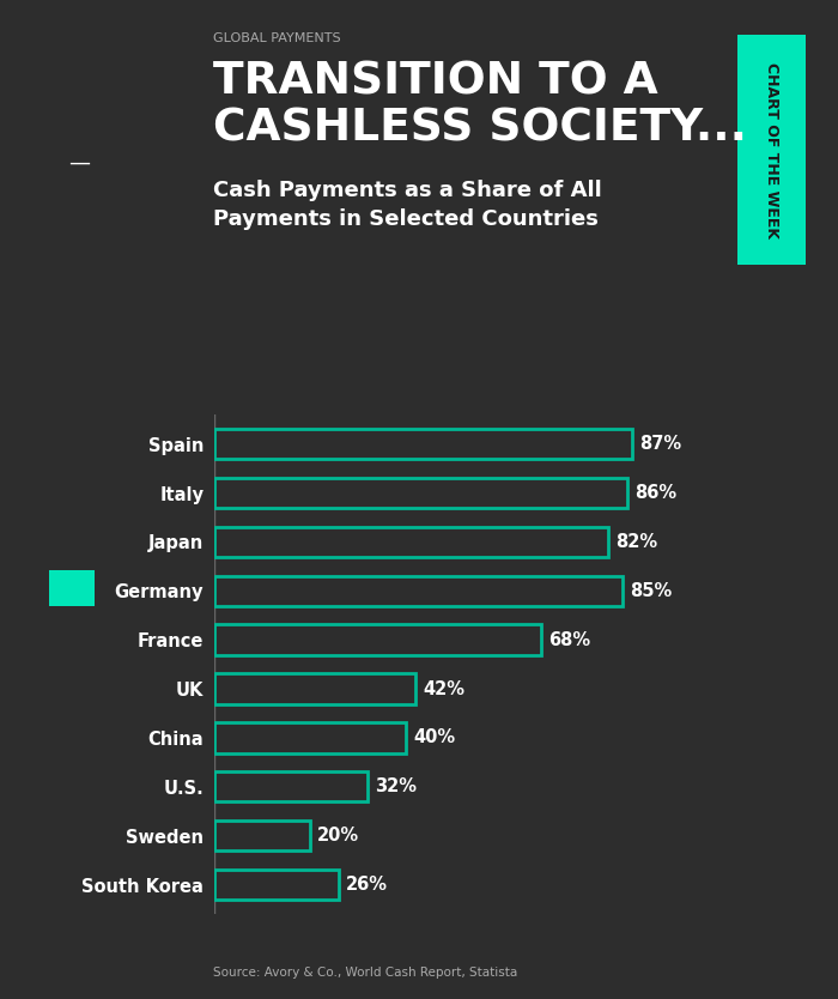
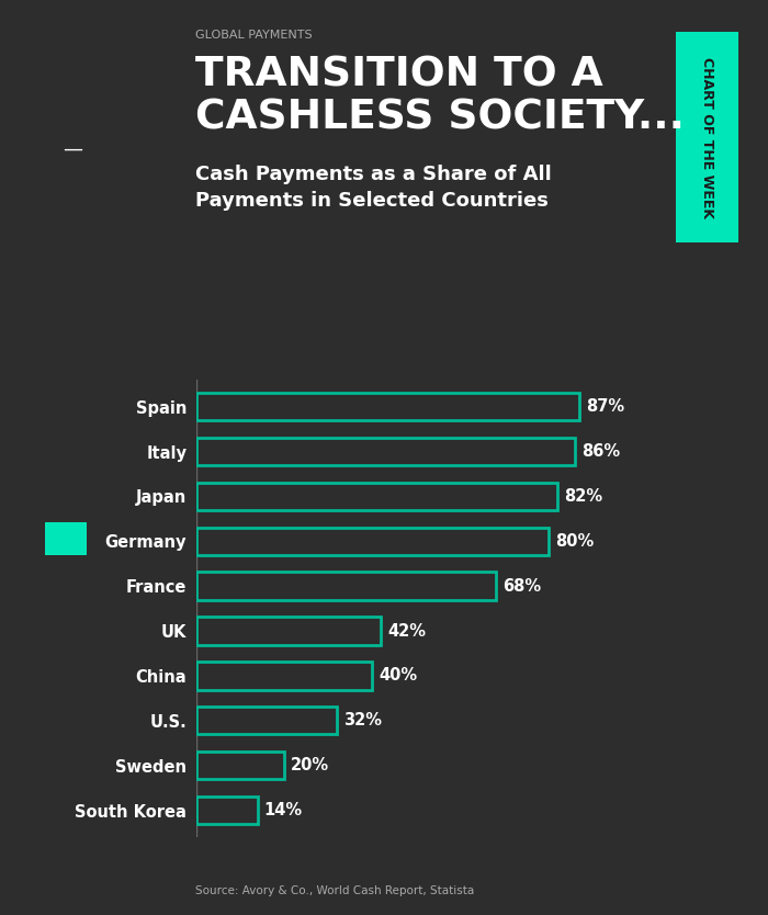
Germany: 85% -> 80%
South Korea: 26% -> 14%
